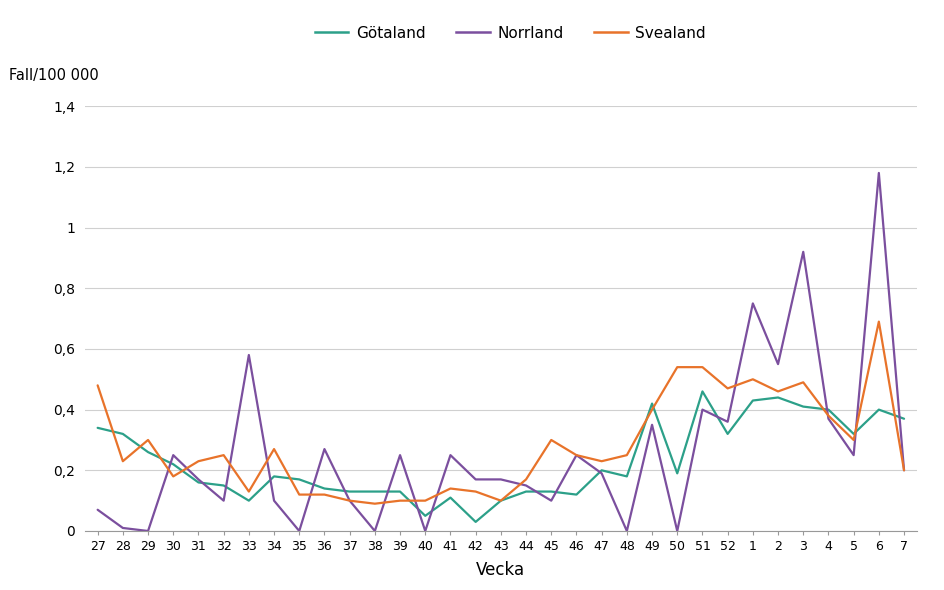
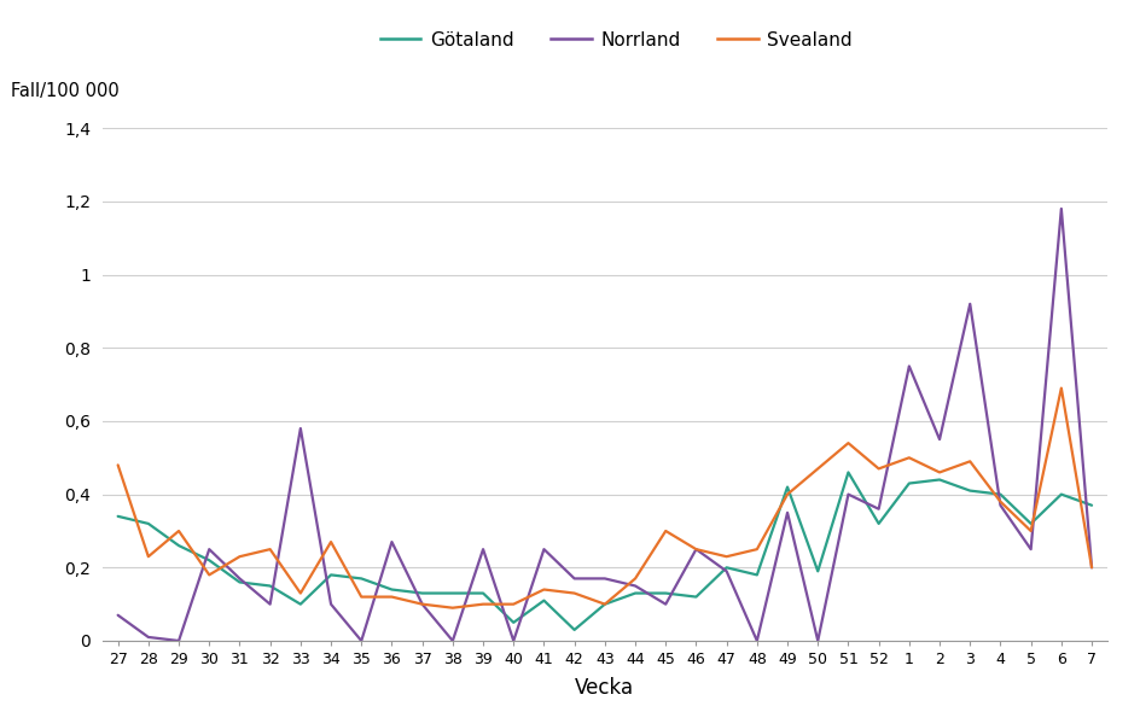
Svealand/50: 0,54 -> 0,47
